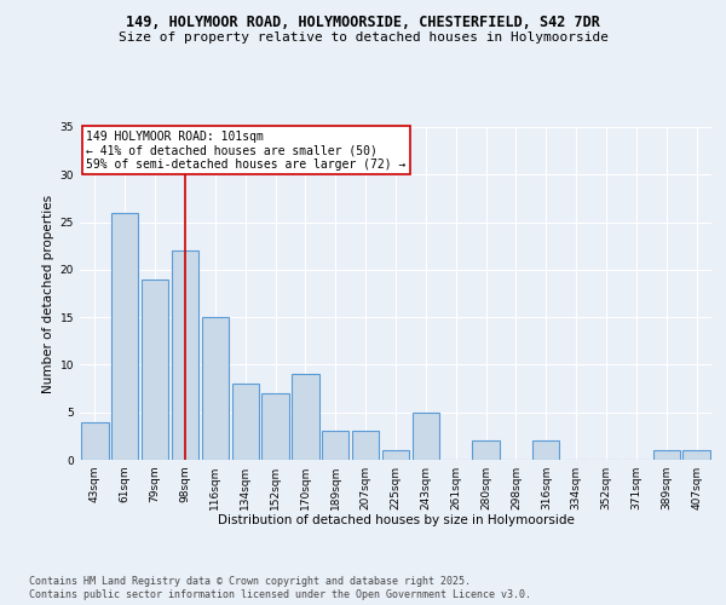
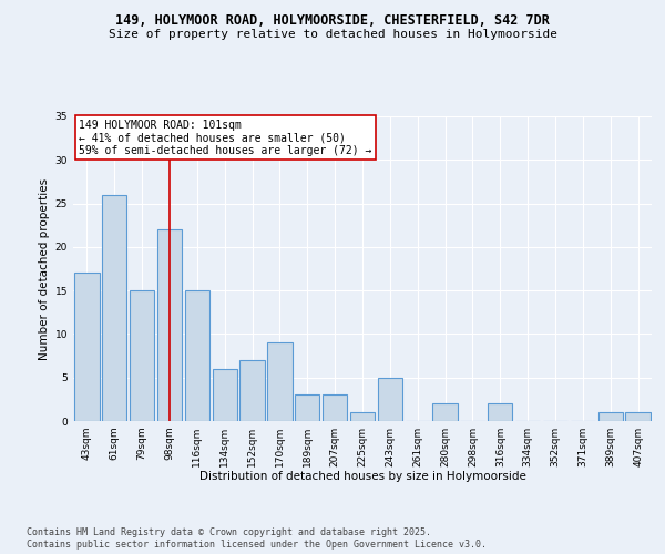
43sqm: 4 -> 17
79sqm: 19 -> 15
134sqm: 8 -> 6
